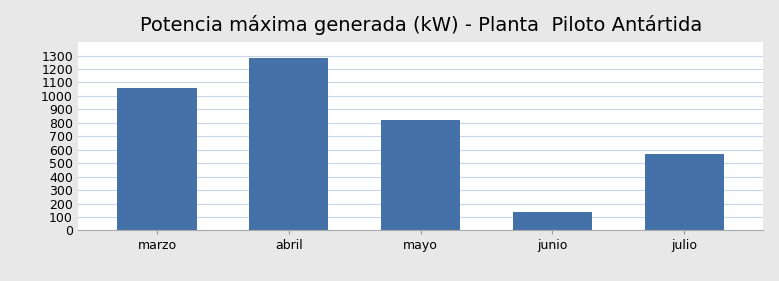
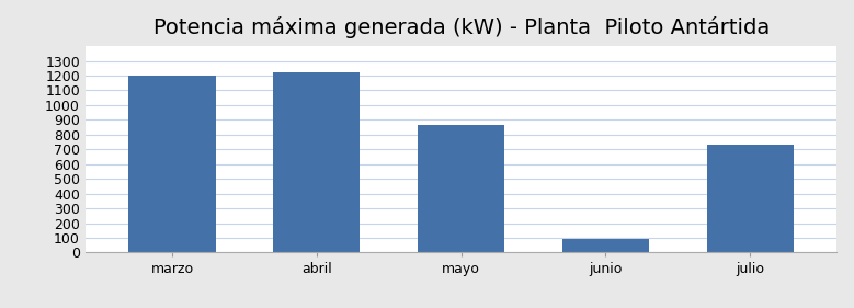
marzo: 1060 -> 1200
abril: 1280 -> 1220
mayo: 820 -> 860
junio: 140 -> 90
julio: 570 -> 730
